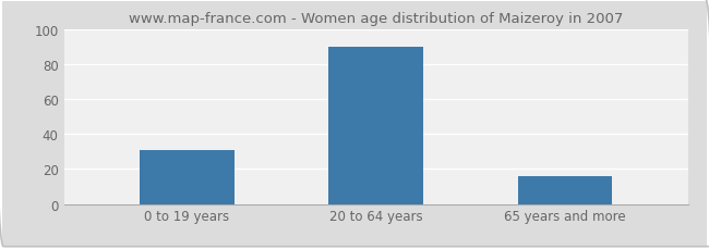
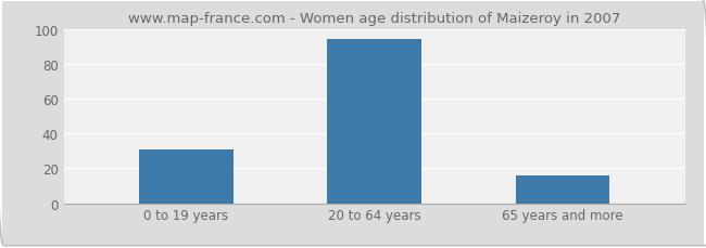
20 to 64 years: 90 -> 94
